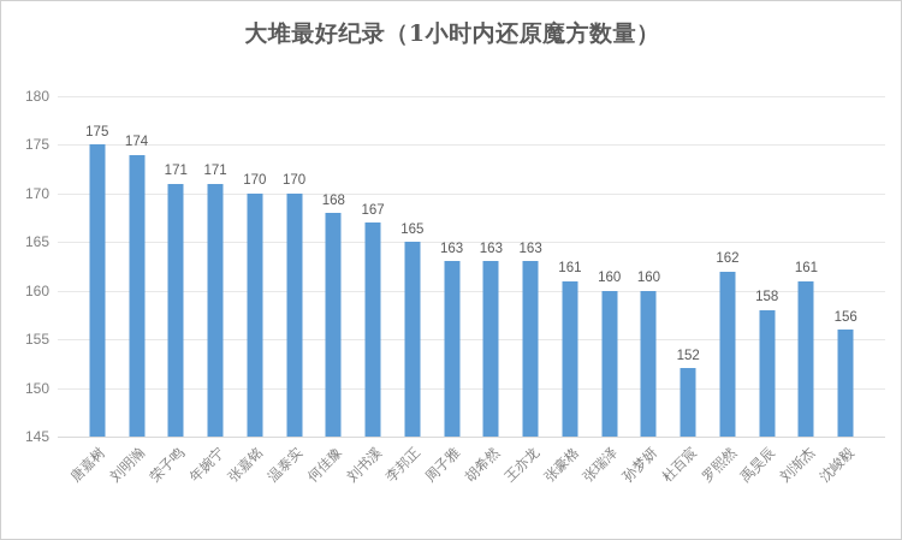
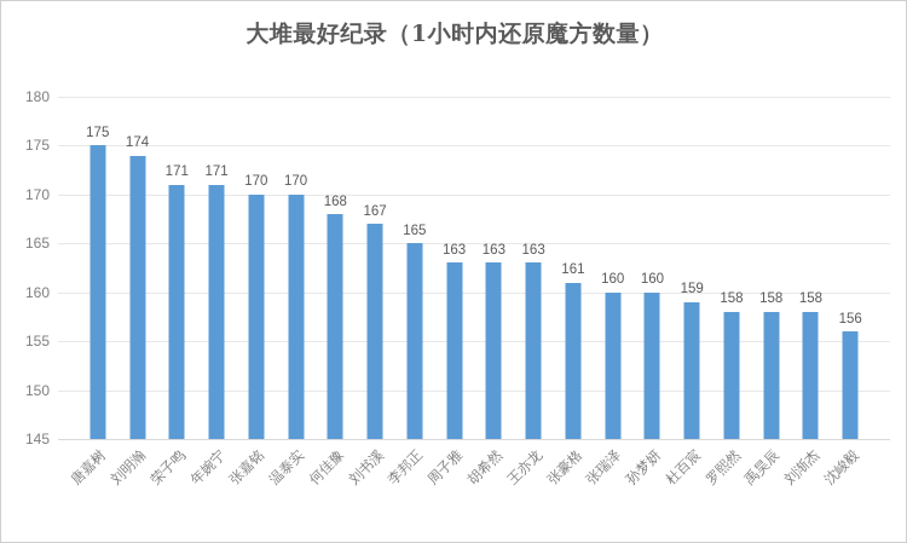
杜百宸: 152 -> 159
罗熙然: 162 -> 158
刘渐杰: 161 -> 158
